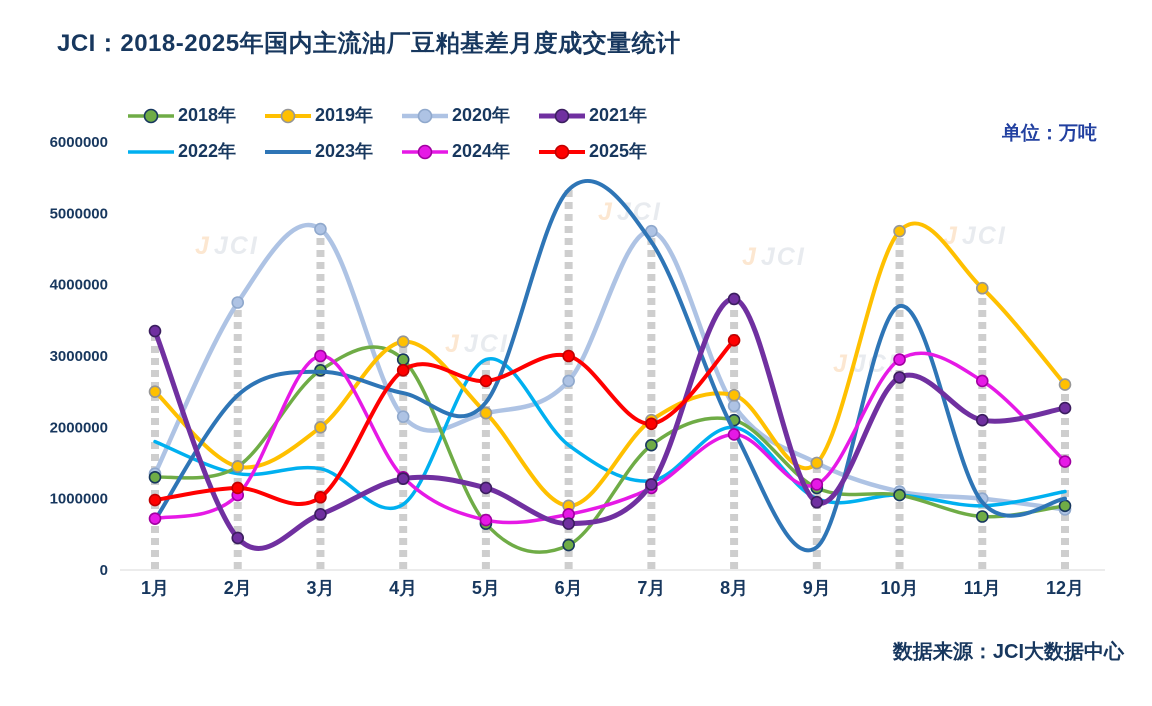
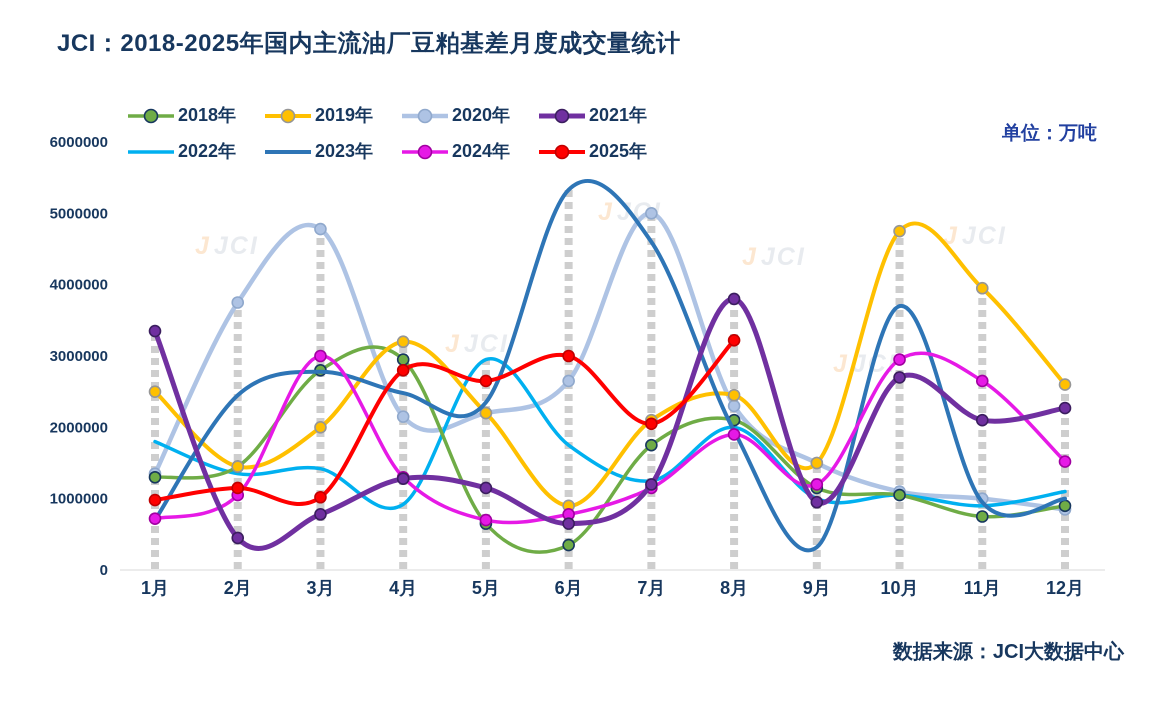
2020年/7月: 4800000 -> 5000000
